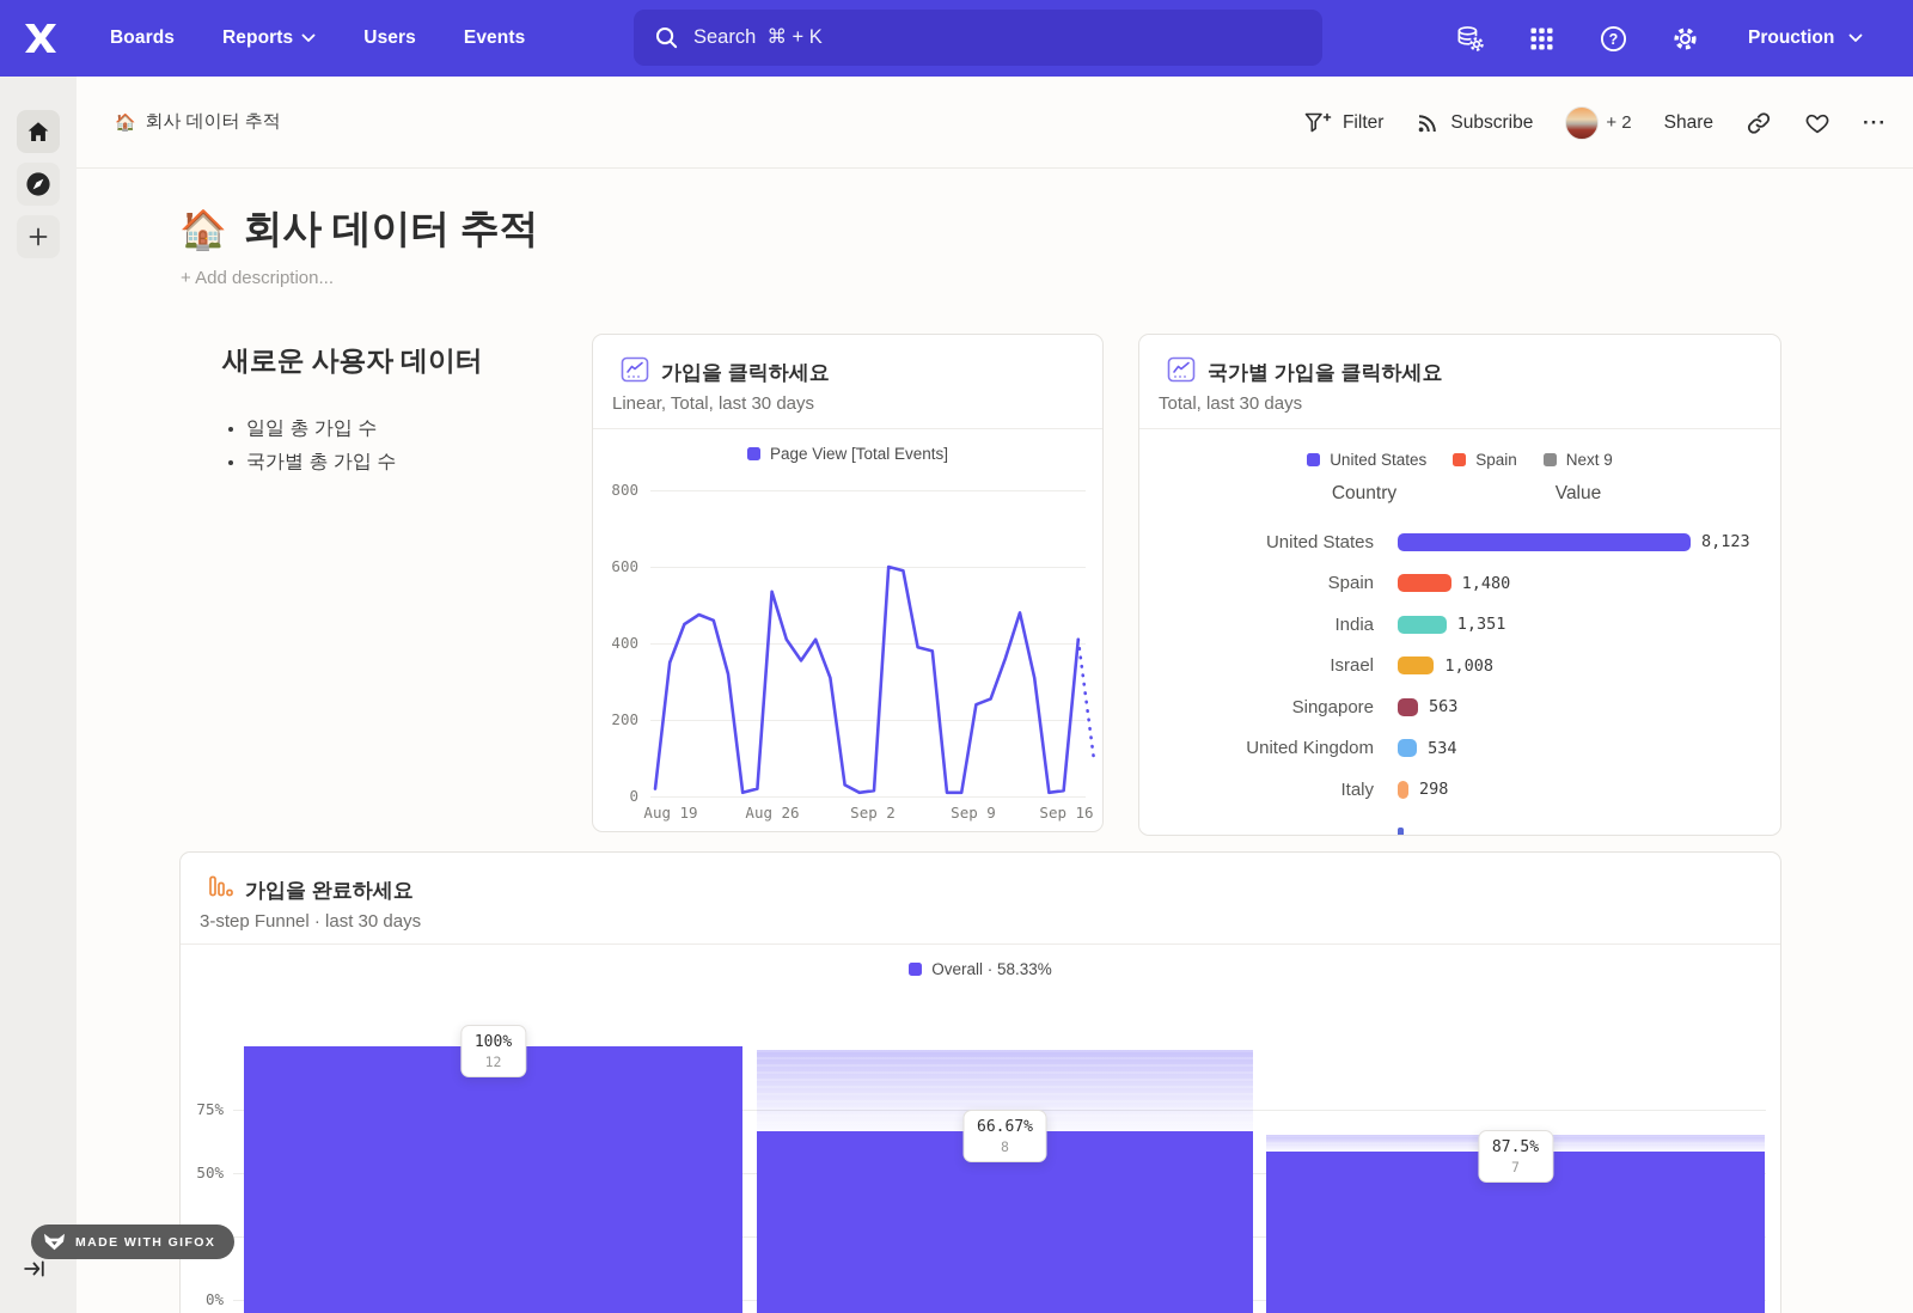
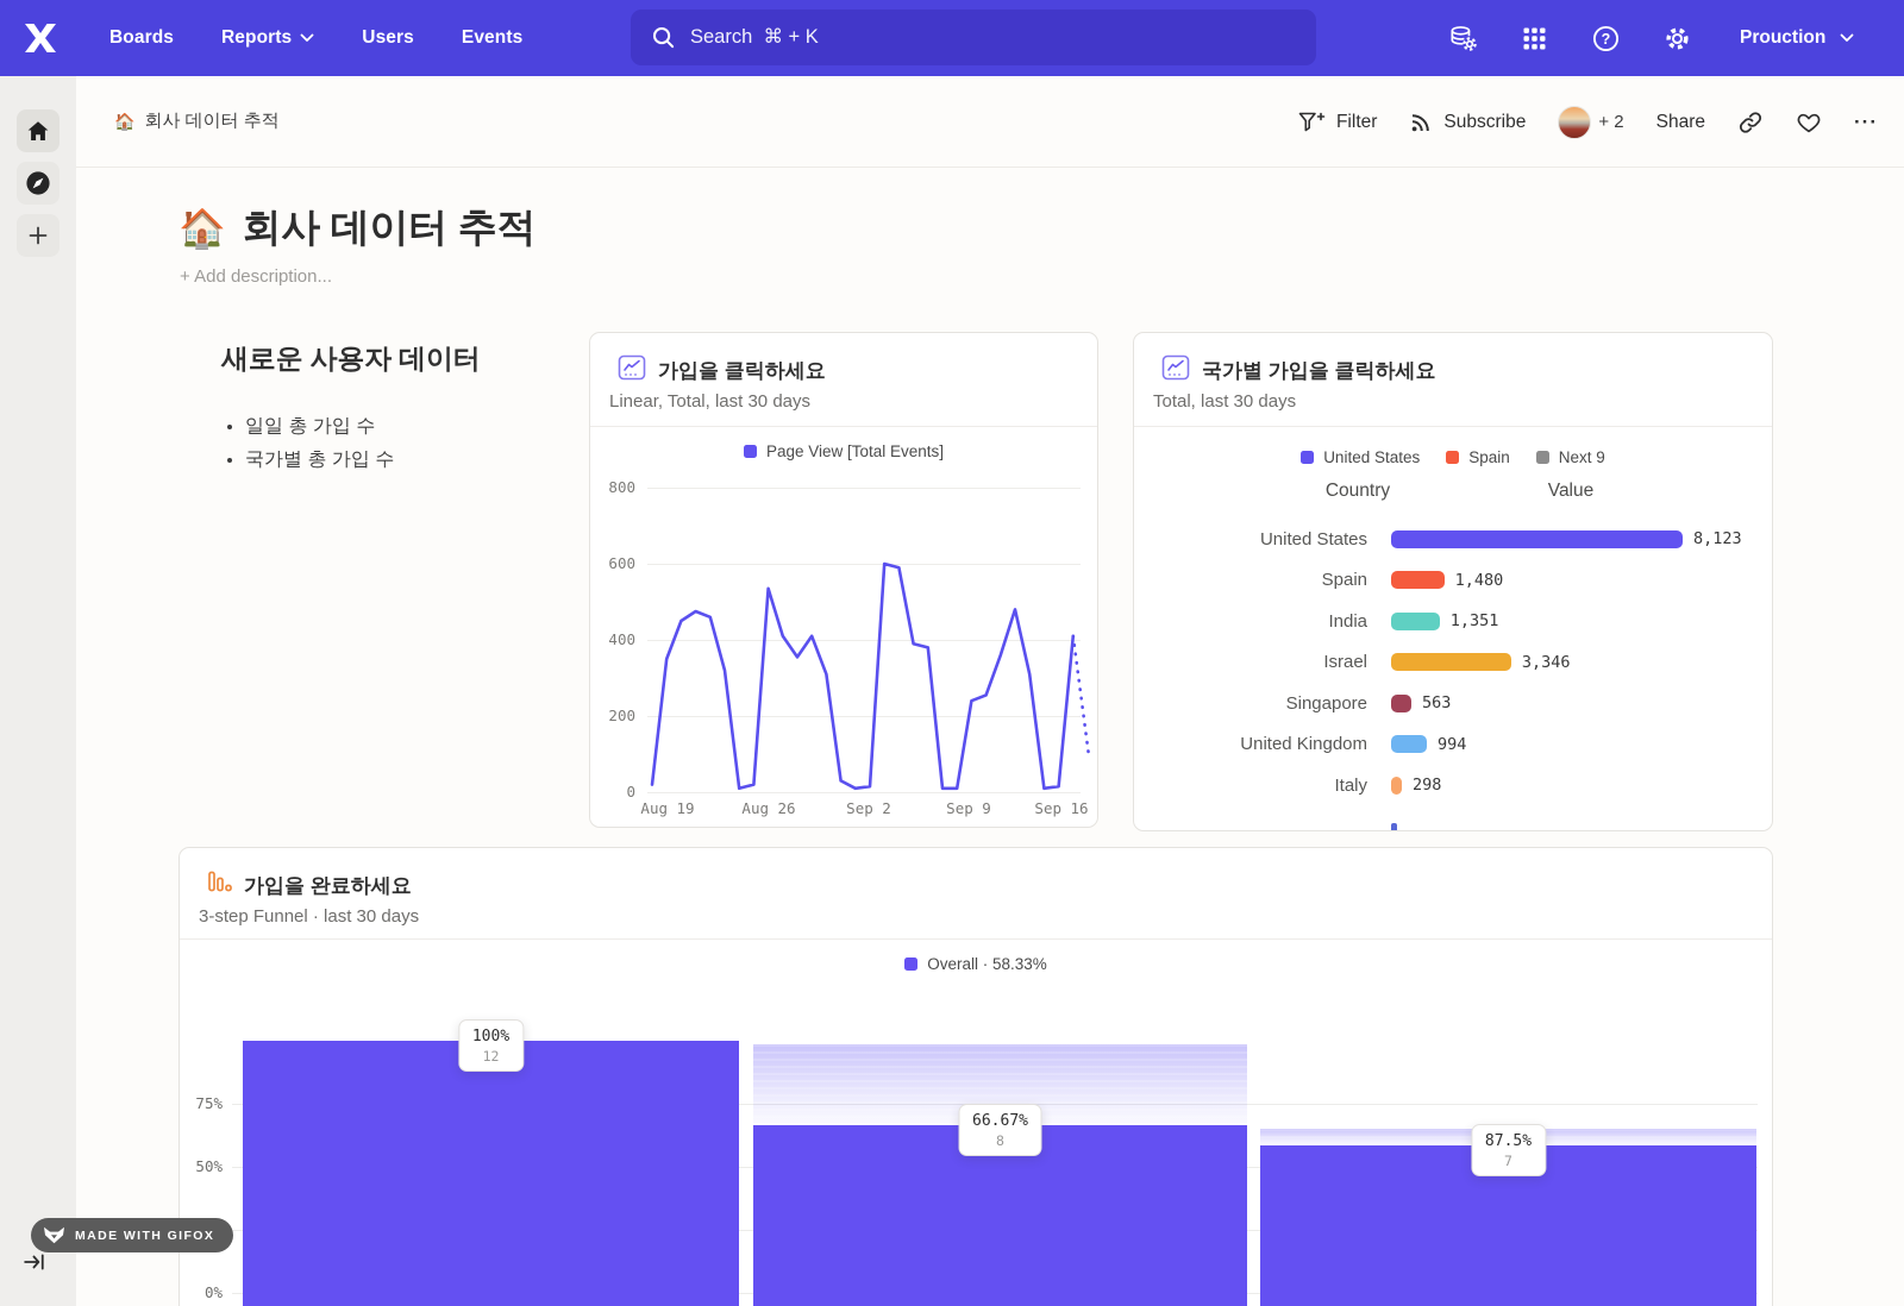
국가별 가입을 클릭하세요/Israel: 1,008 -> 3,346
국가별 가입을 클릭하세요/United Kingdom: 534 -> 994
